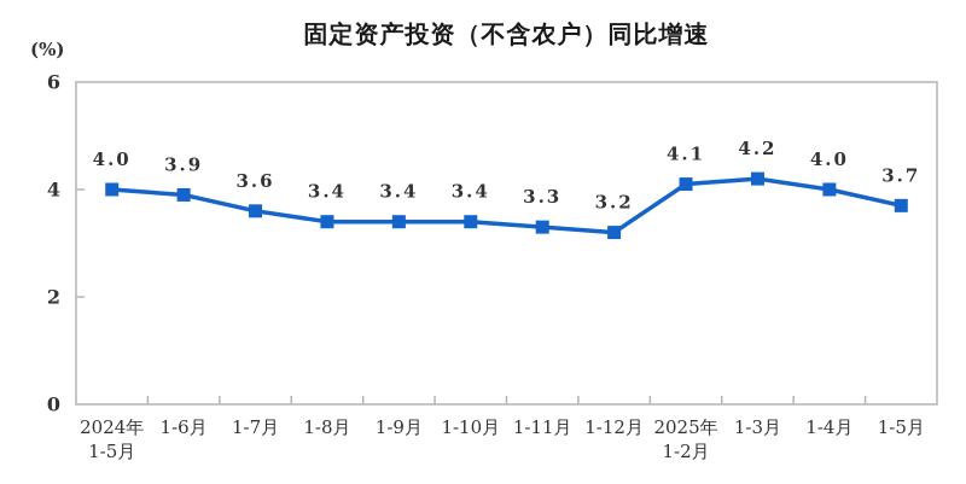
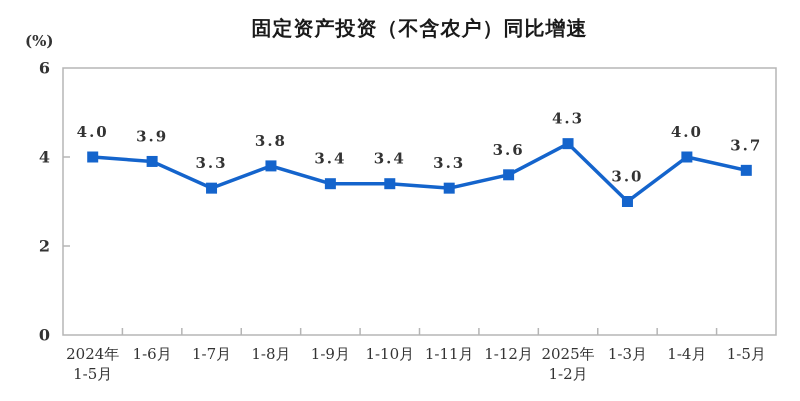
1-7月: 3.6 -> 3.3
1-8月: 3.4 -> 3.8
1-12月: 3.2 -> 3.6
2025年 1-2月: 4.1 -> 4.3
1-3月: 4.2 -> 3.0
